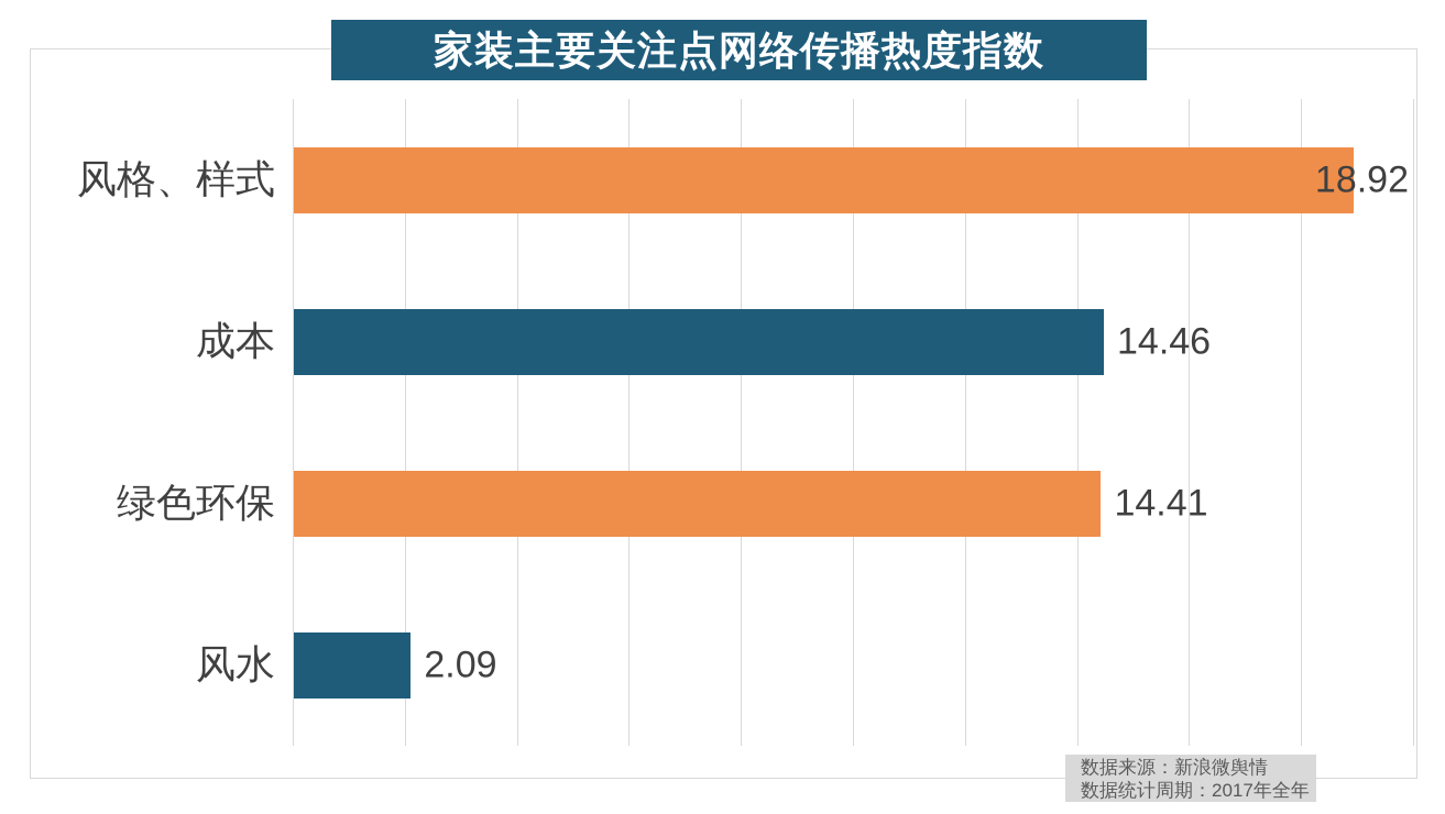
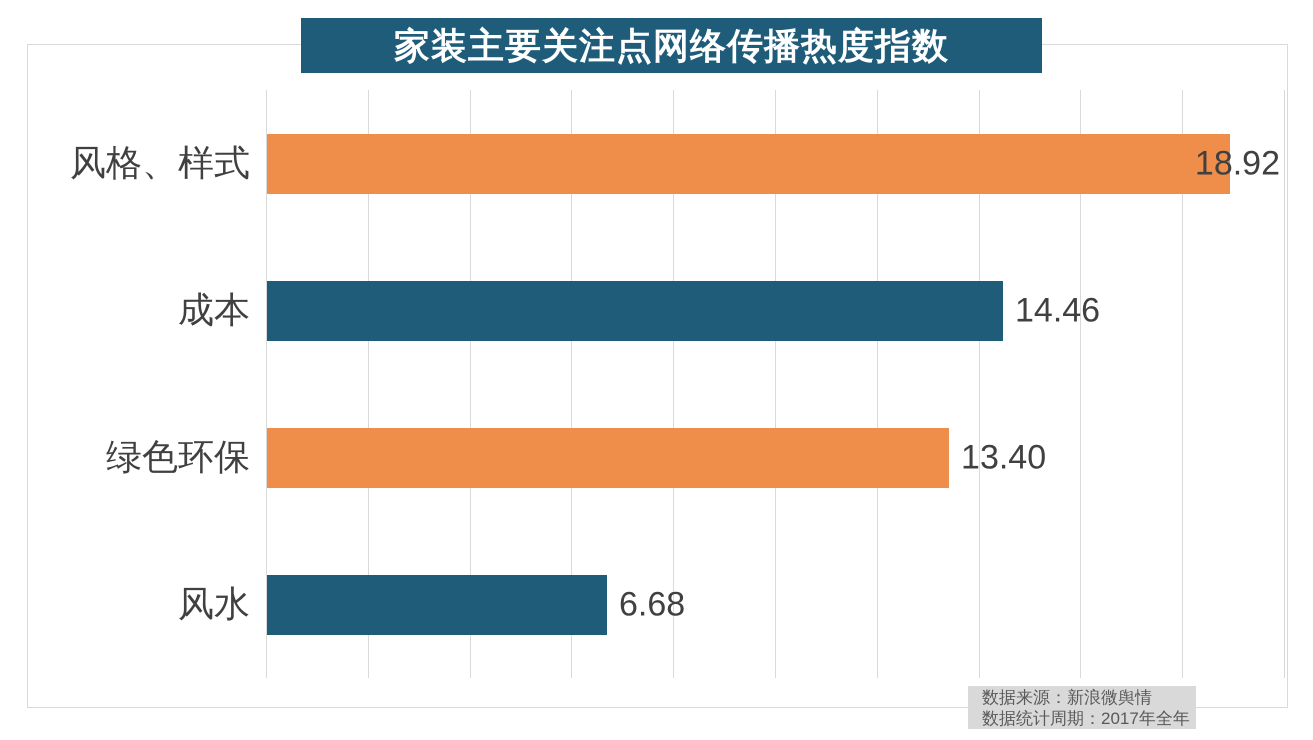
绿色环保: 14.41 -> 13.40
风水: 2.09 -> 6.68
